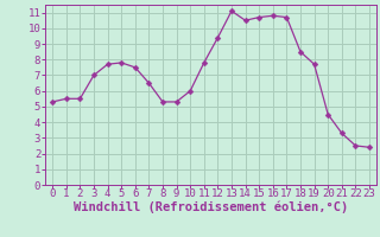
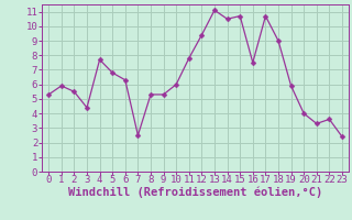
1: 5.5 -> 5.9
3: 7.0 -> 4.4
5: 7.8 -> 6.8
6: 7.5 -> 6.3
7: 6.5 -> 2.5
16: 10.8 -> 7.5
18: 8.5 -> 9.0
19: 7.7 -> 5.9
20: 4.5 -> 4.0
22: 2.5 -> 3.6
